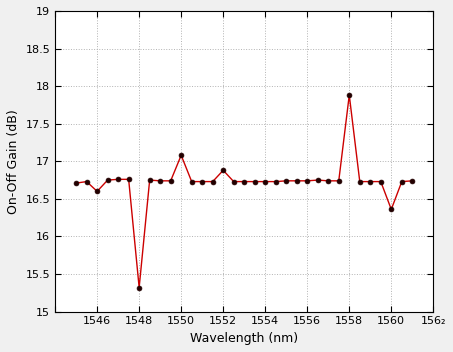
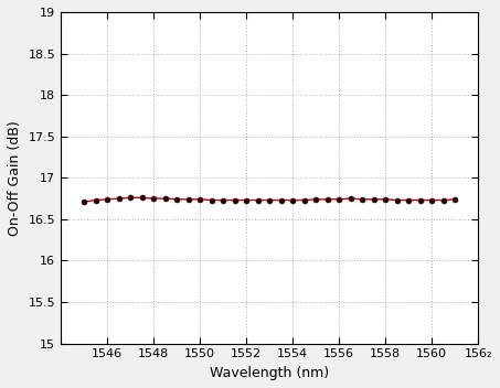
1546: 16.60 -> 16.74
1548: 15.32 -> 16.75
1550: 17.08 -> 16.74
1552: 16.88 -> 16.73
1558: 17.88 -> 16.74
1560: 16.36 -> 16.73
